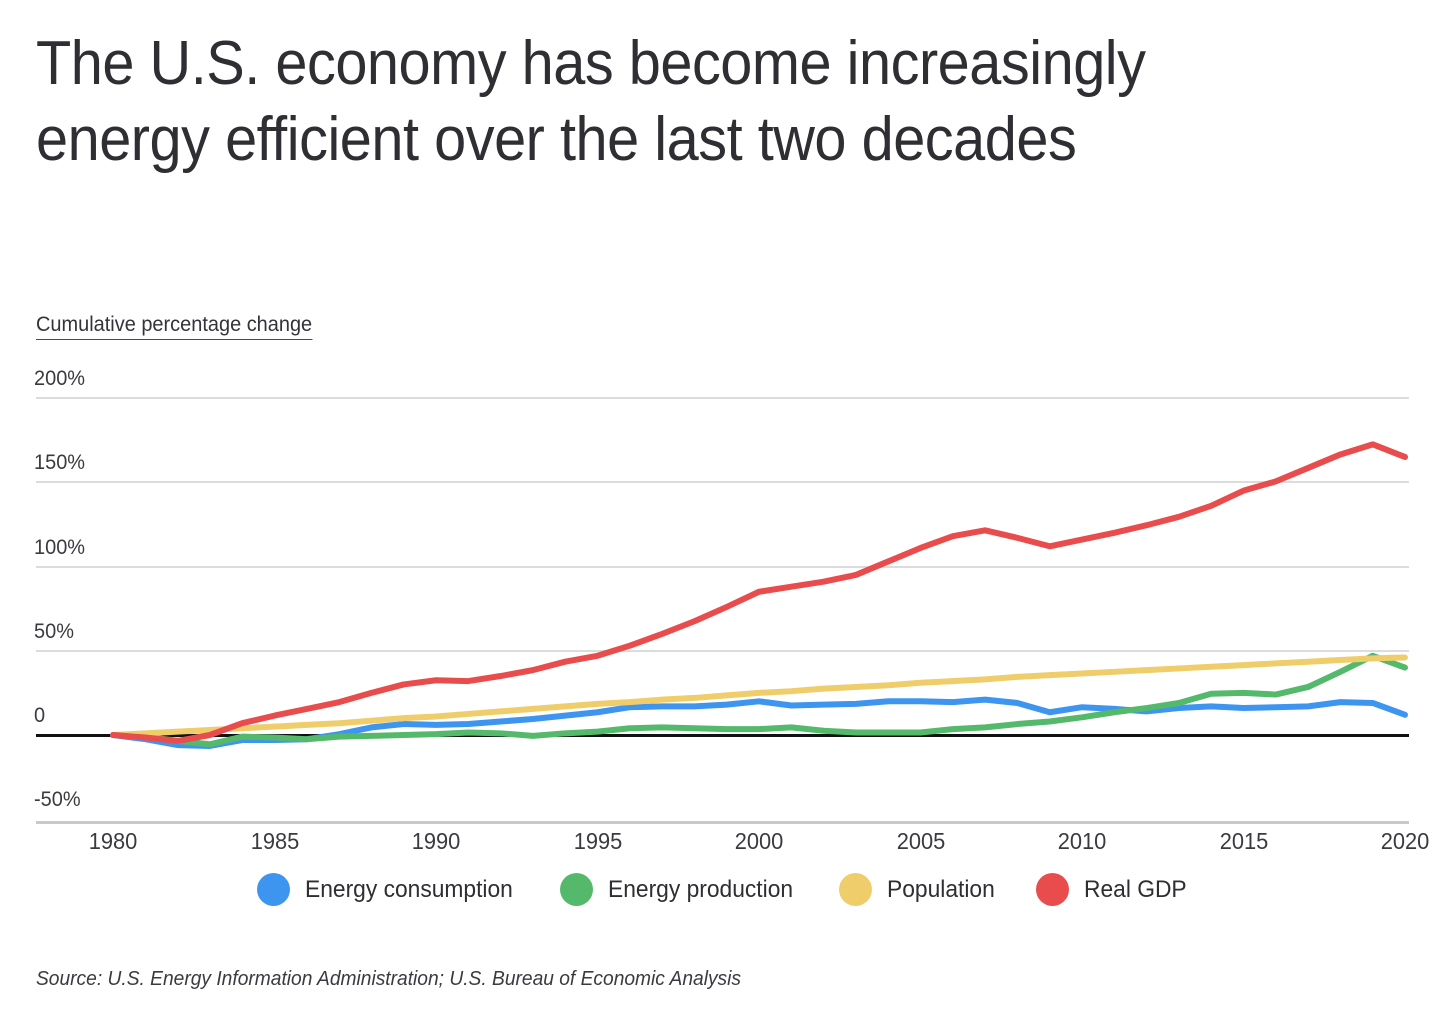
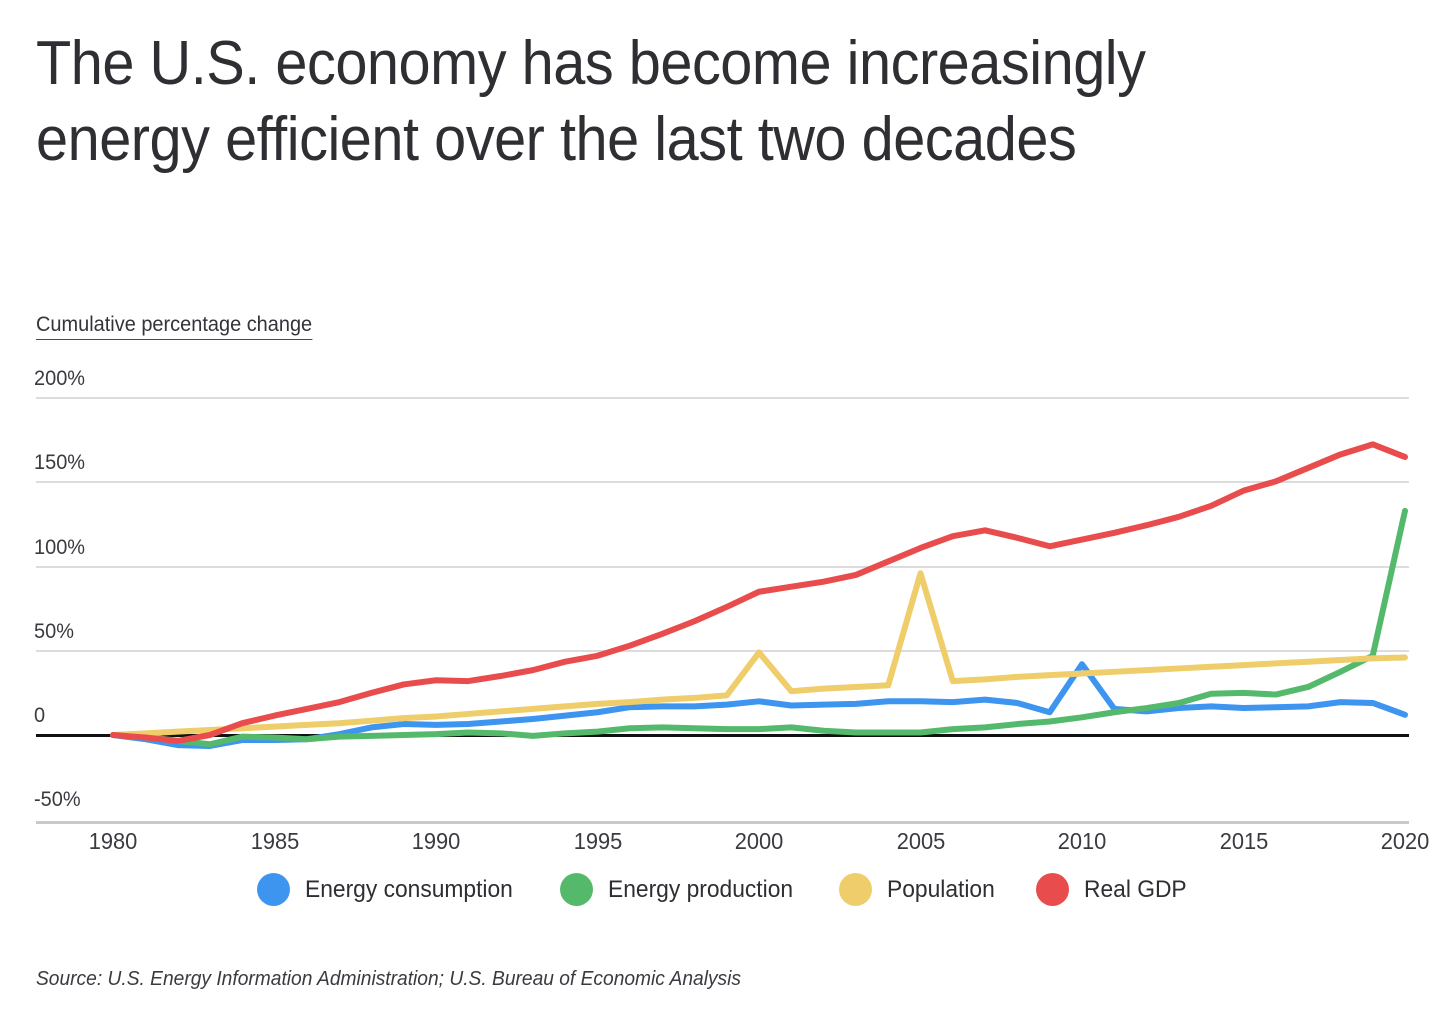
Population/2000: 25% -> 49%
Population/2005: 31% -> 96%
Energy consumption/2010: 16% -> 42%
Energy production/2020: 40% -> 133%
